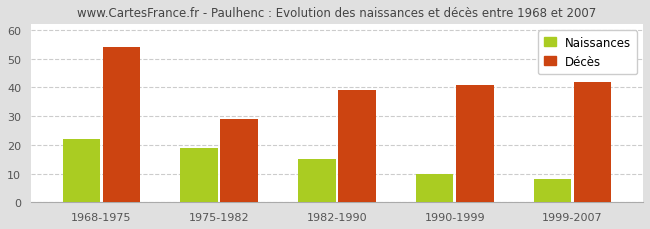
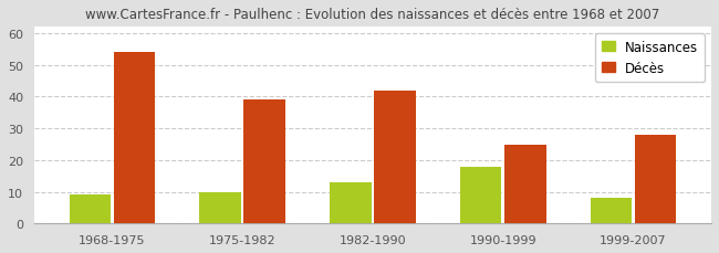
Naissances/1968-1975: 22 -> 9
Naissances/1975-1982: 19 -> 10
Décès/1975-1982: 29 -> 39
Naissances/1982-1990: 15 -> 13
Décès/1982-1990: 39 -> 42
Naissances/1990-1999: 10 -> 18
Décès/1990-1999: 41 -> 25
Décès/1999-2007: 42 -> 28
